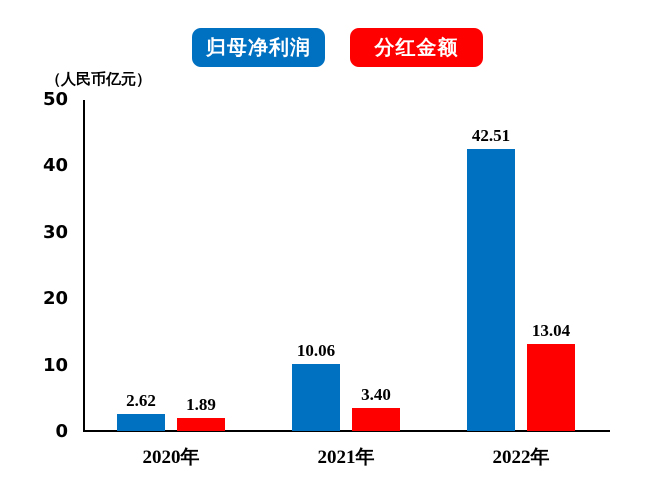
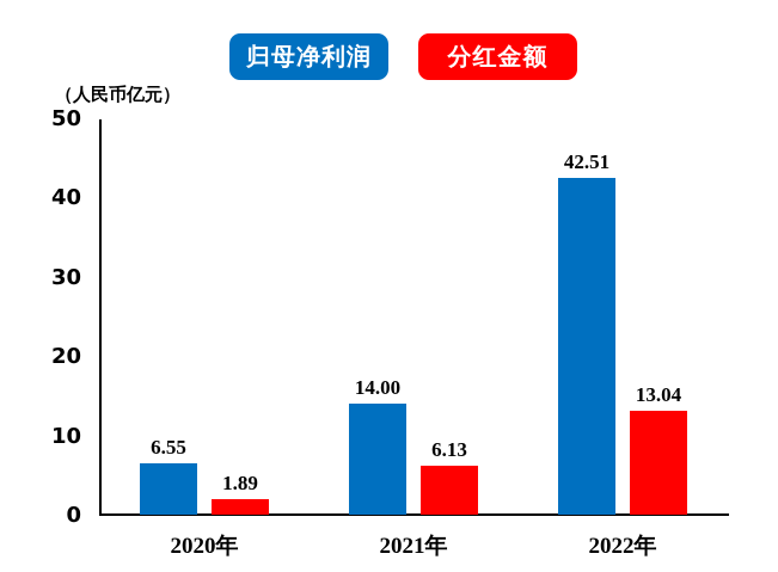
归母净利润/2020年: 2.62 -> 6.55
归母净利润/2021年: 10.06 -> 14.00
分红金额/2021年: 3.40 -> 6.13
